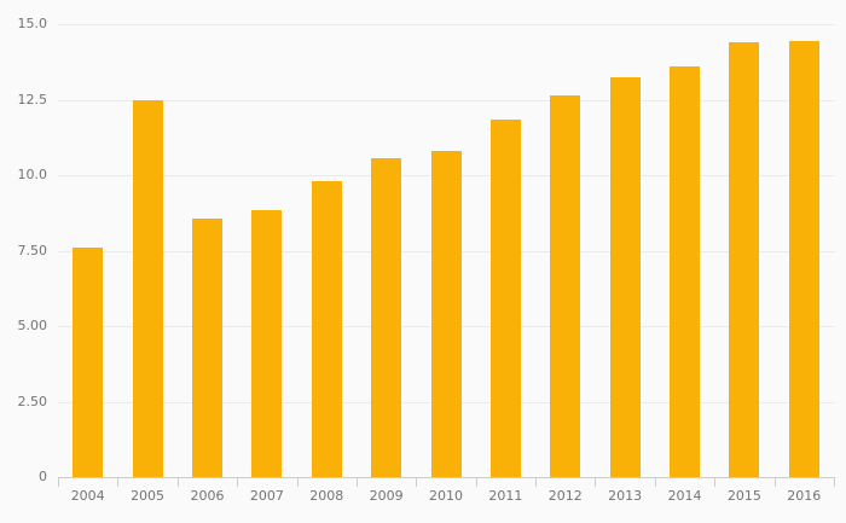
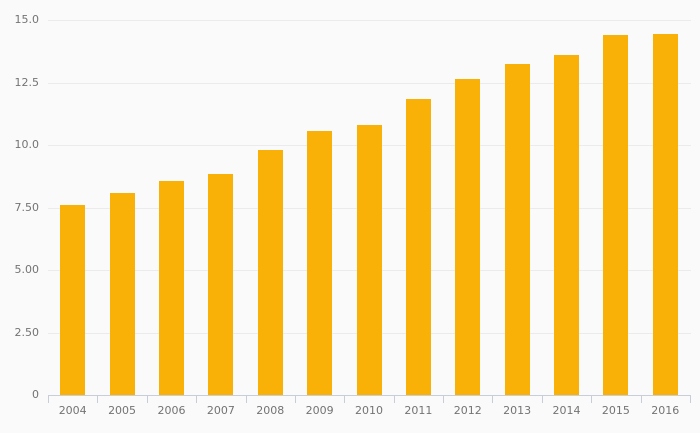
2005: 12.5 -> 8.1
